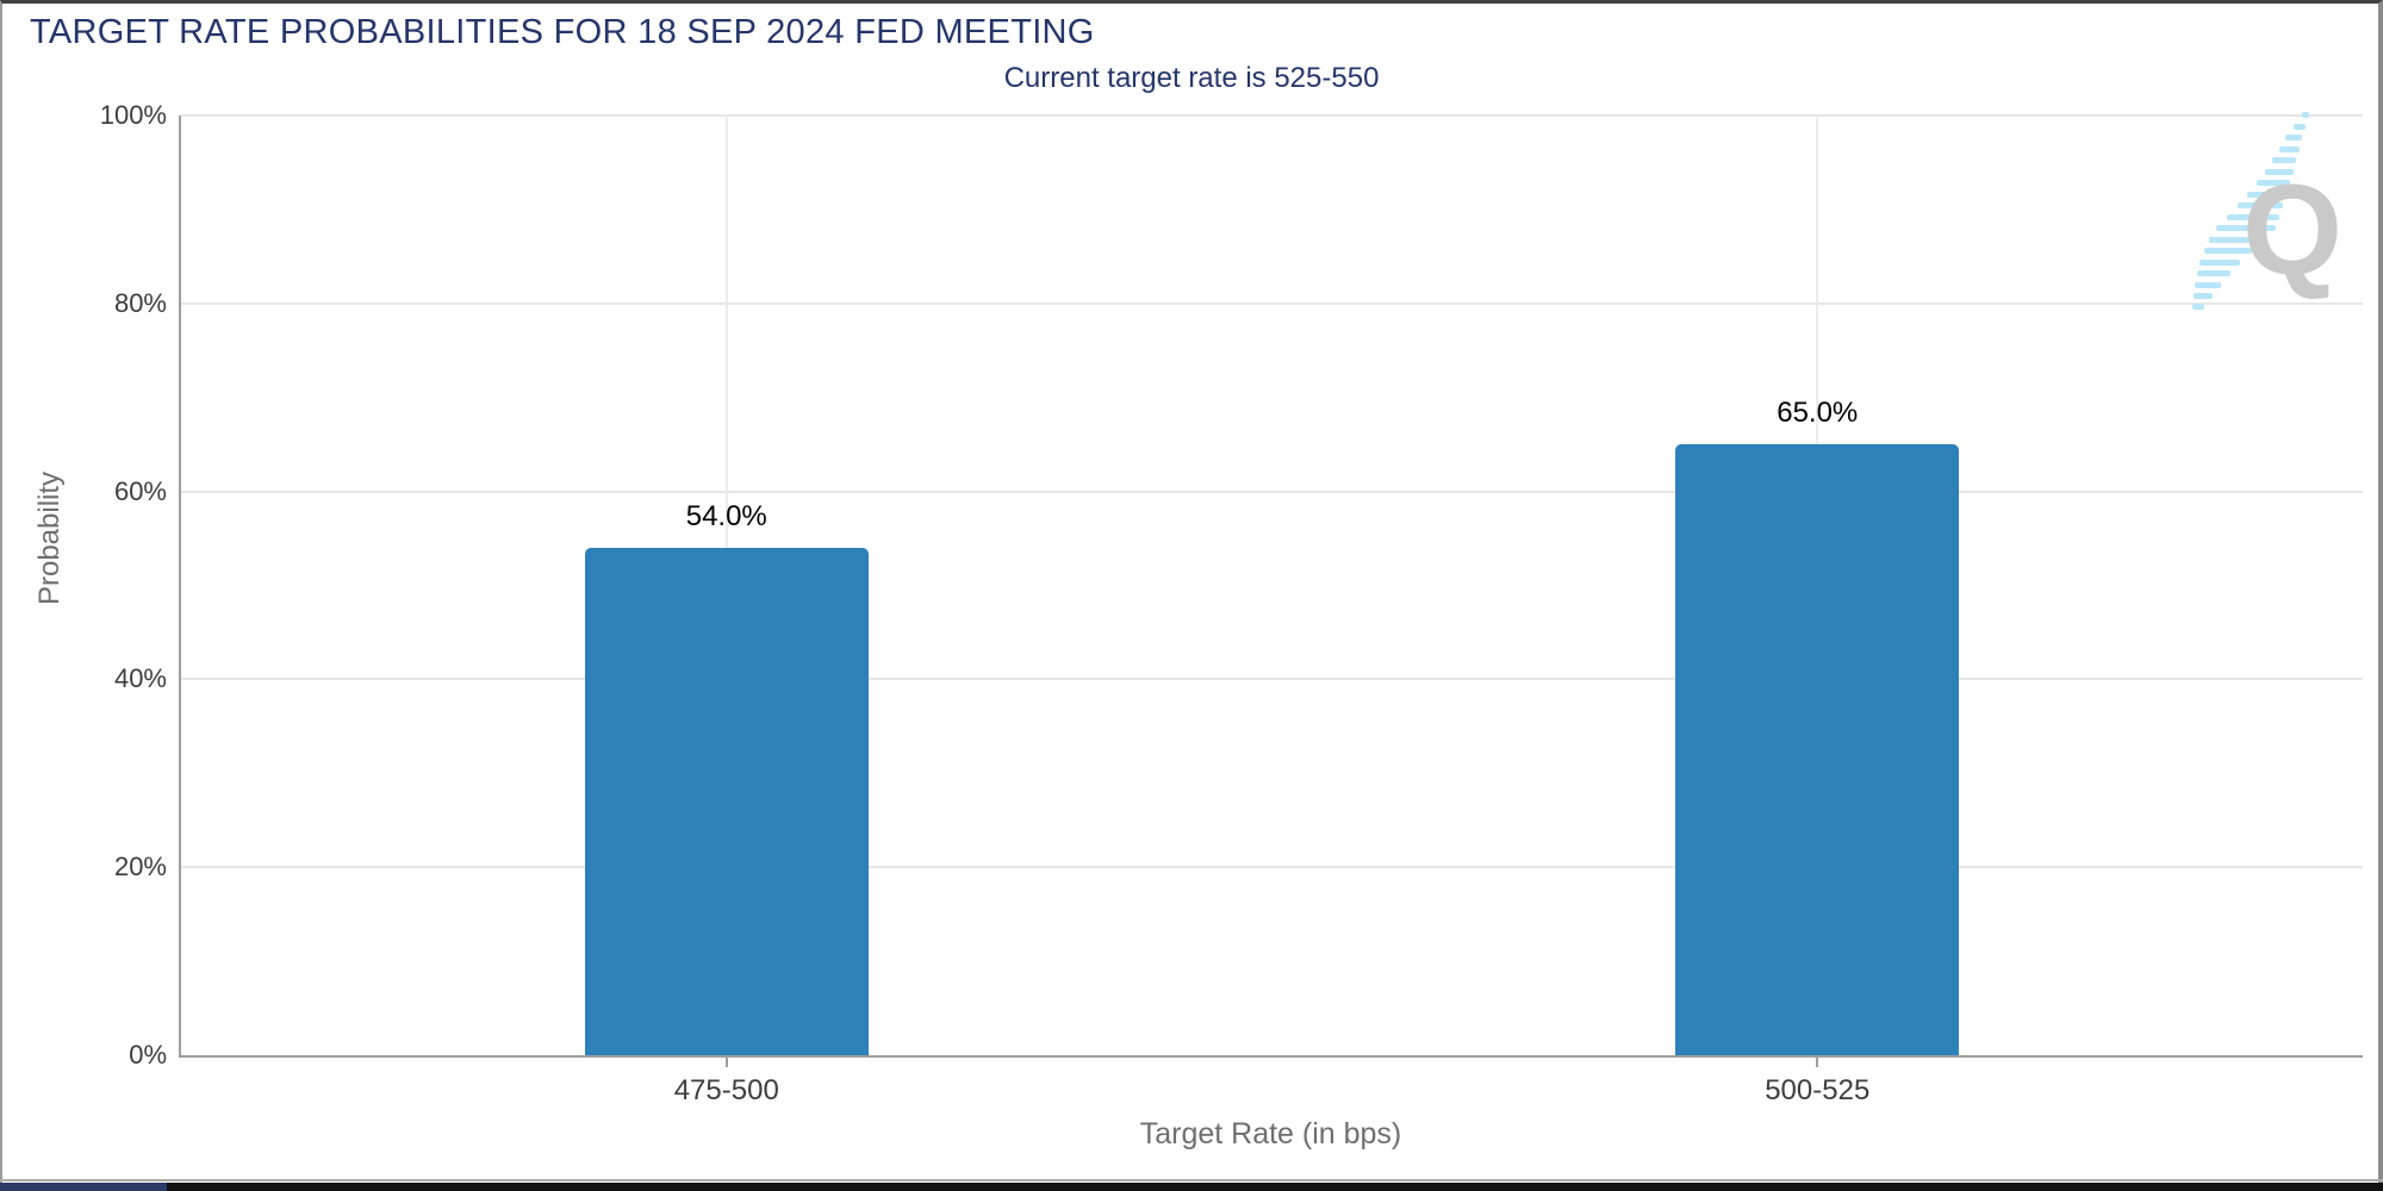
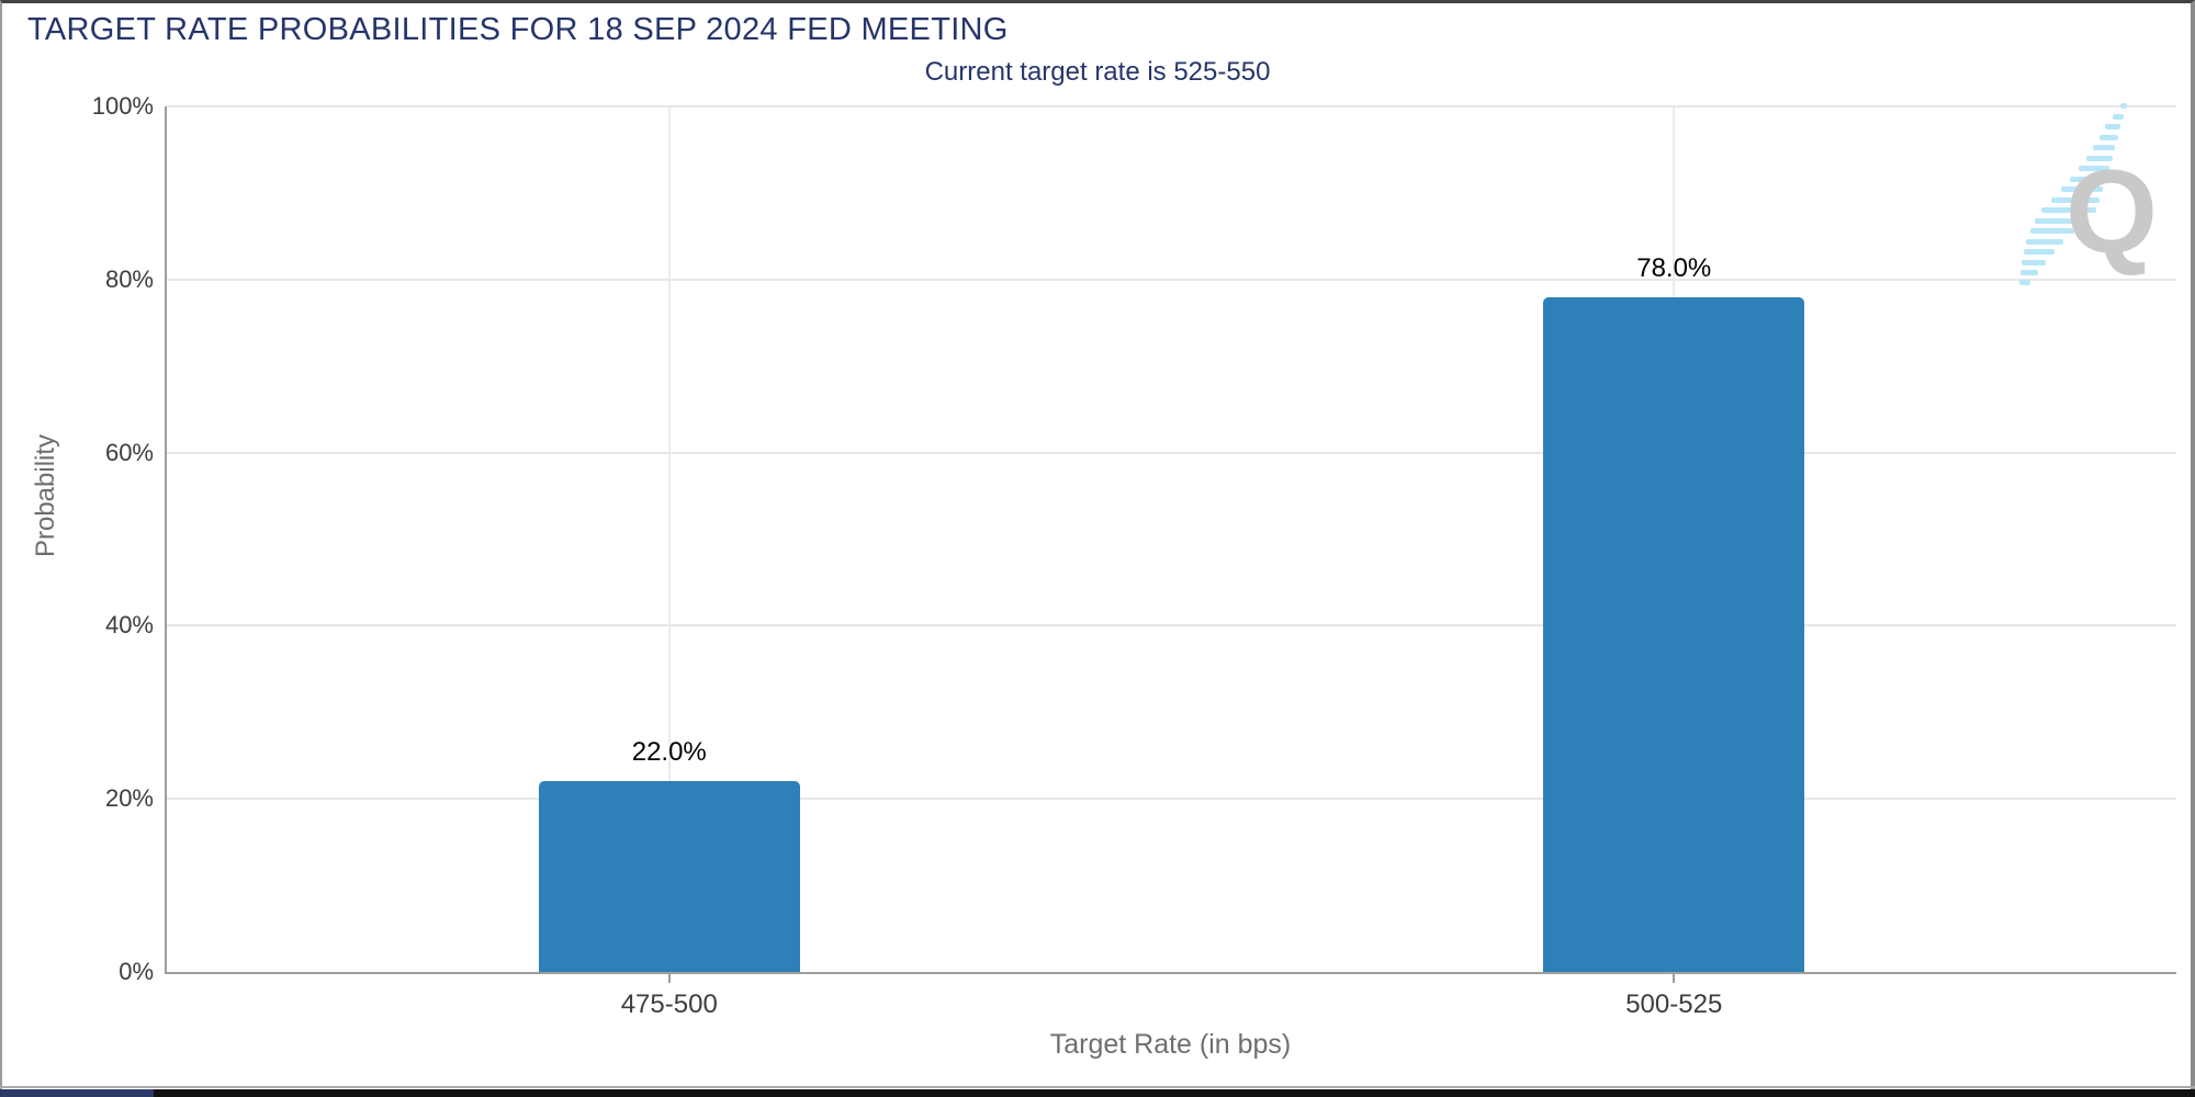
475-500: 54.0% -> 22.0%
500-525: 65.0% -> 78.0%
